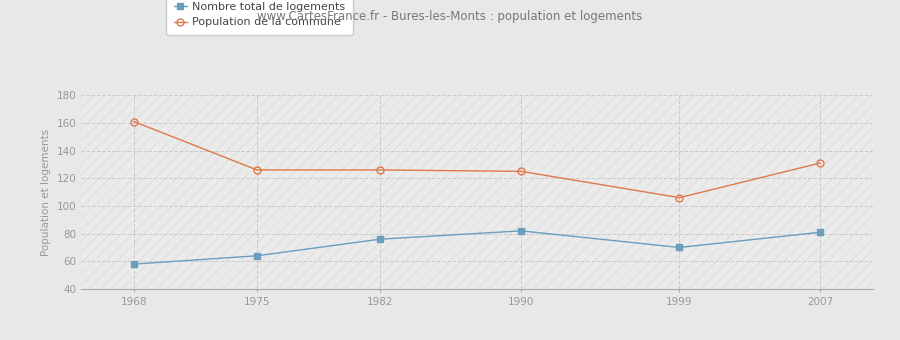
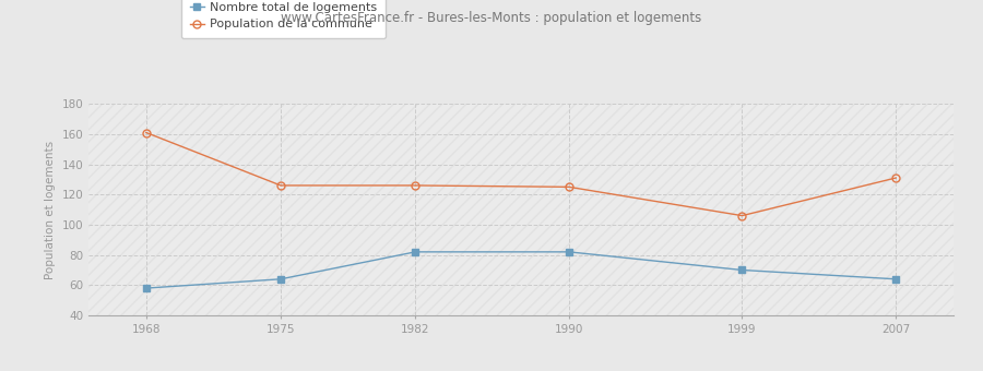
Nombre total de logements/1982: 76 -> 82
Nombre total de logements/2007: 81 -> 64
